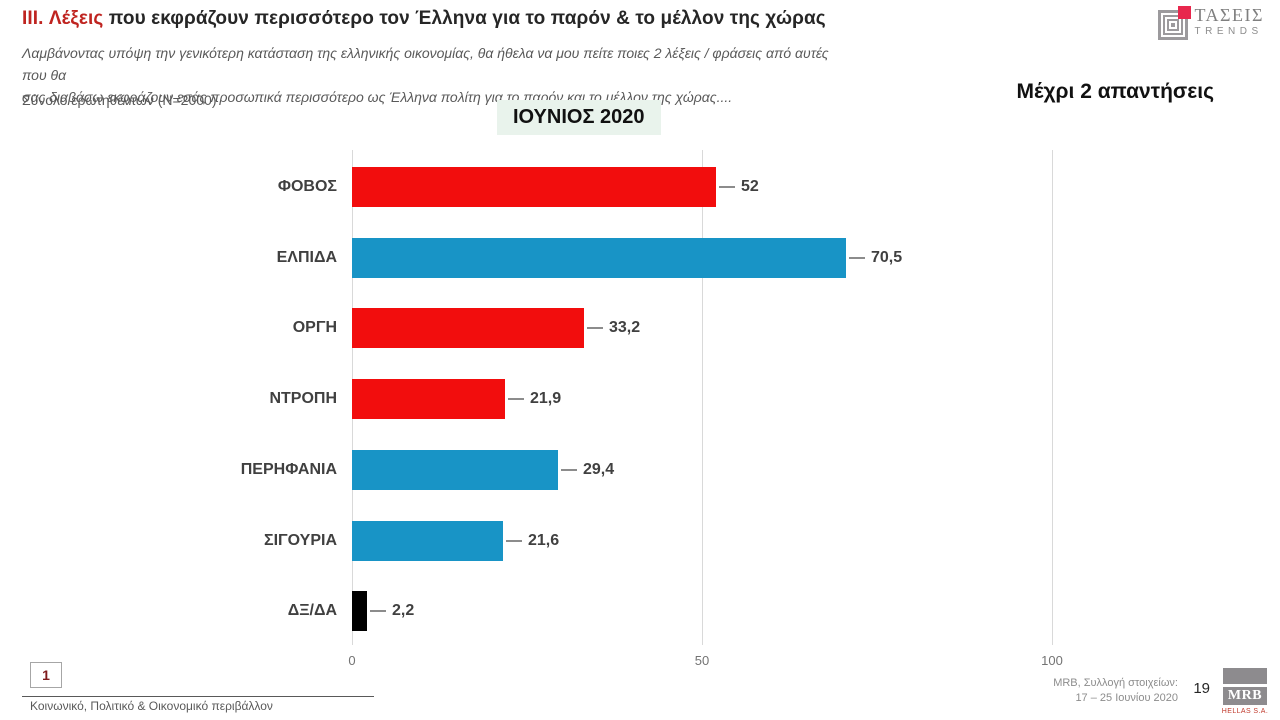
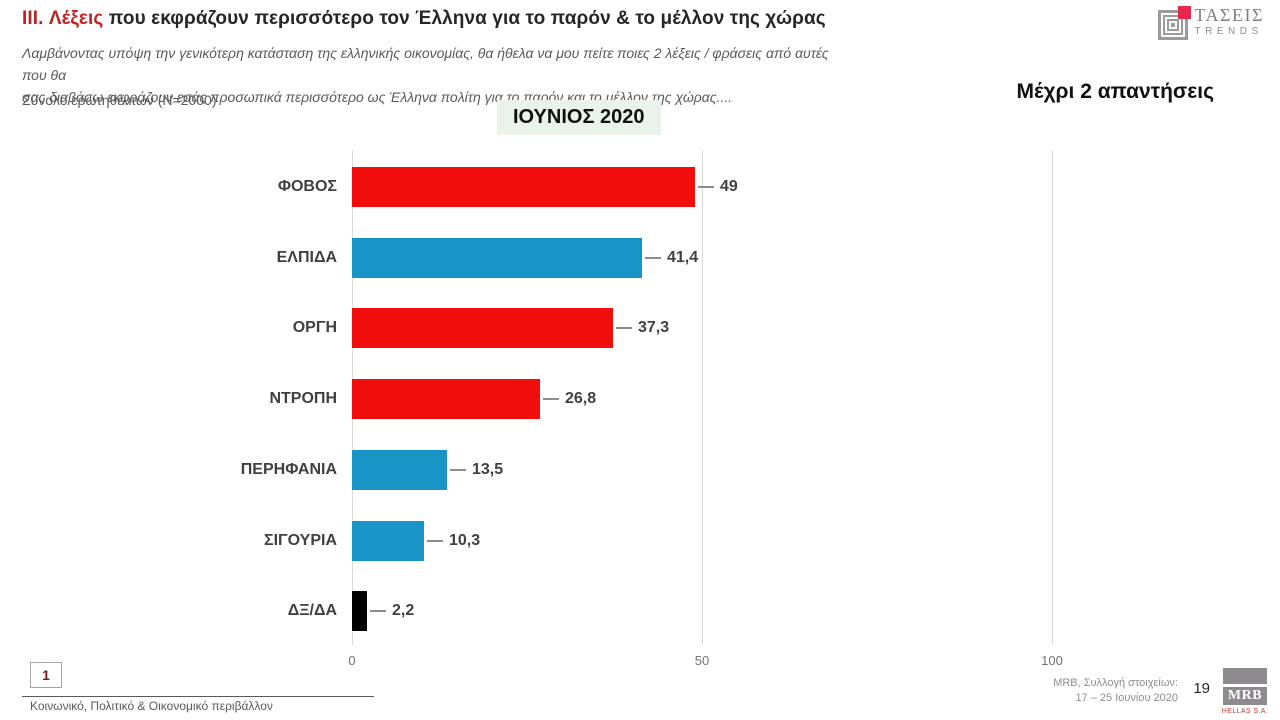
ΦΟΒΟΣ: 52 -> 49
ΕΛΠΙΔΑ: 70,5 -> 41,4
ΟΡΓΗ: 33,2 -> 37,3
ΝΤΡΟΠΗ: 21,9 -> 26,8
ΠΕΡΗΦΑΝΙΑ: 29,4 -> 13,5
ΣΙΓΟΥΡΙΑ: 21,6 -> 10,3
